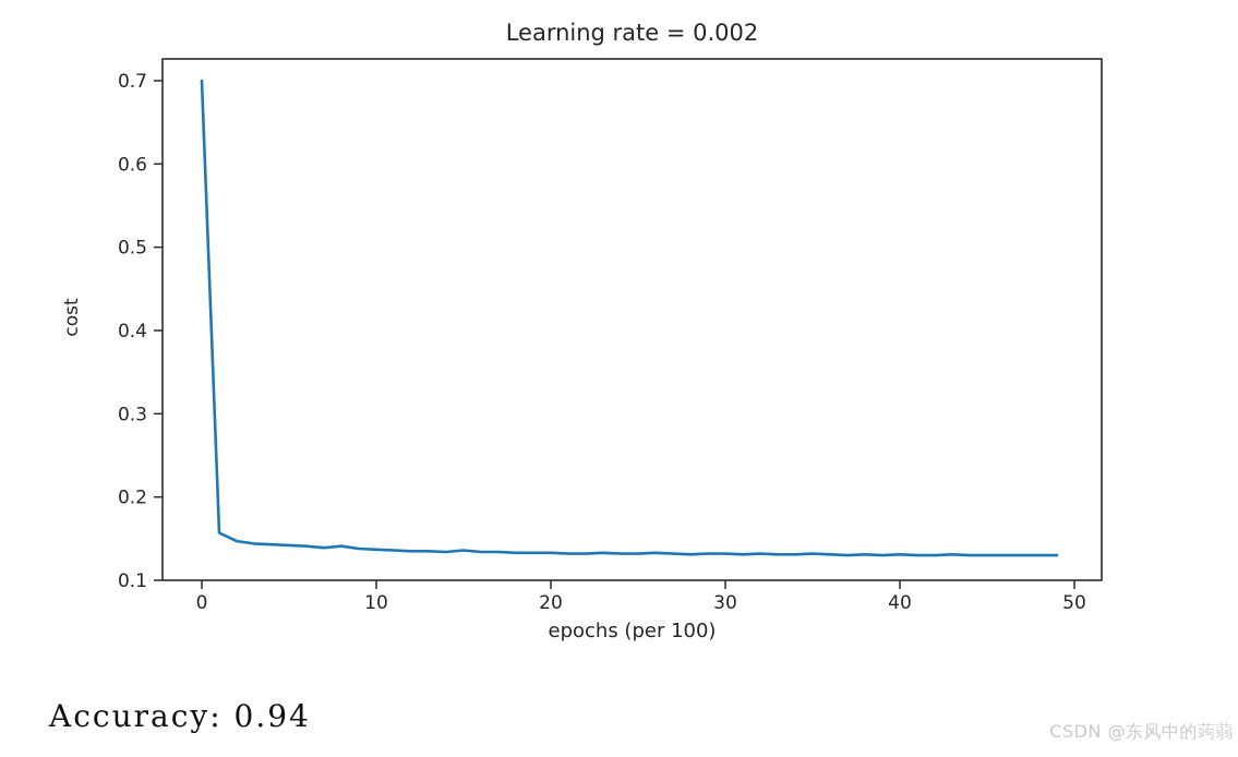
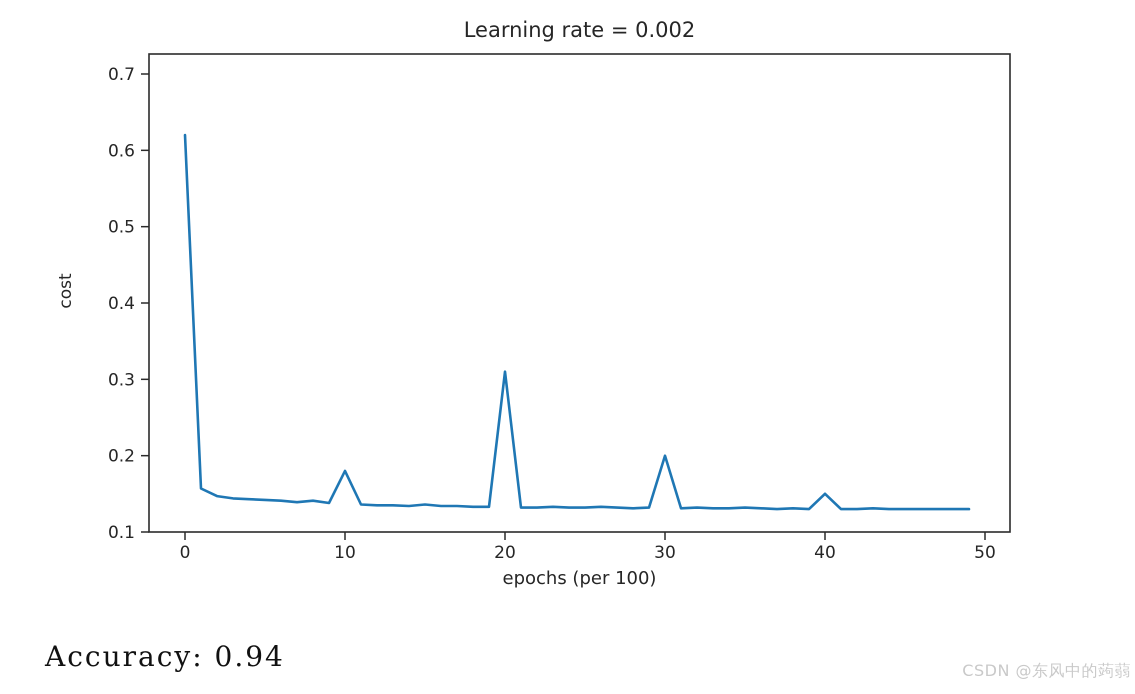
0: 0.70 -> 0.62
10: 0.14 -> 0.18
20: 0.13 -> 0.31
30: 0.13 -> 0.20
40: 0.13 -> 0.15
